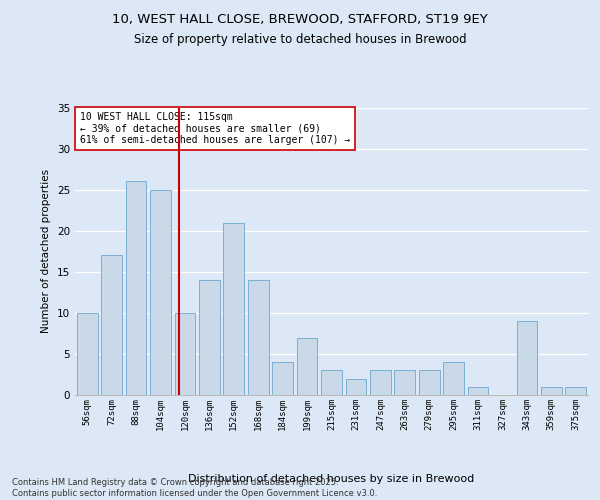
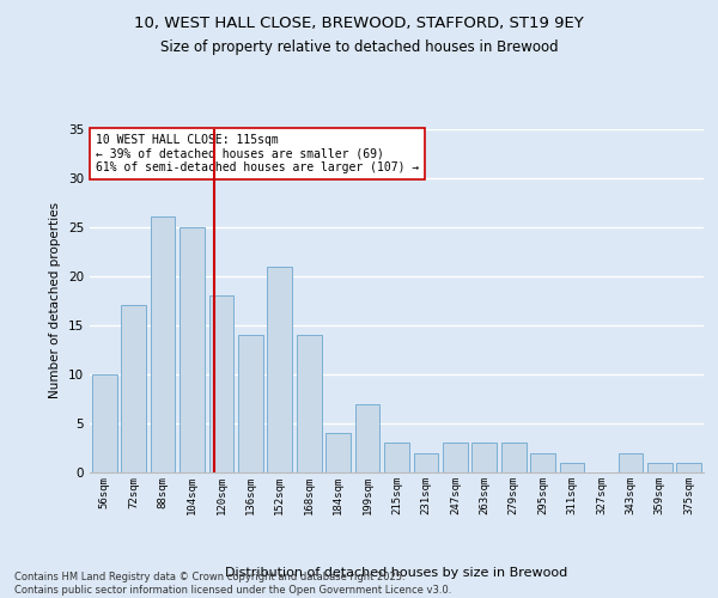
120sqm: 10 -> 18
295sqm: 4 -> 2
343sqm: 9 -> 2
